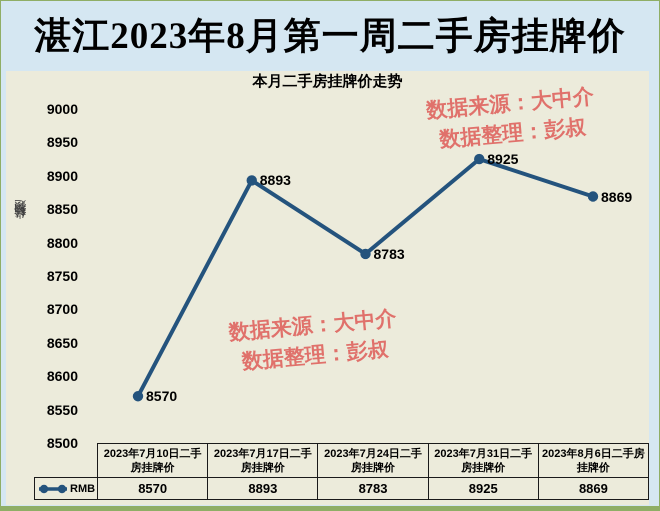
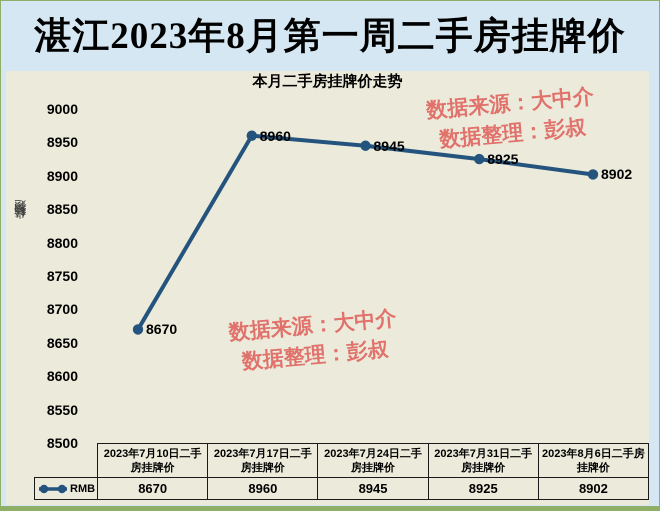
2023年7月10日二手房挂牌价: 8570 -> 8670
2023年7月17日二手房挂牌价: 8893 -> 8960
2023年7月24日二手房挂牌价: 8783 -> 8945
2023年8月6日二手房挂牌价: 8869 -> 8902
